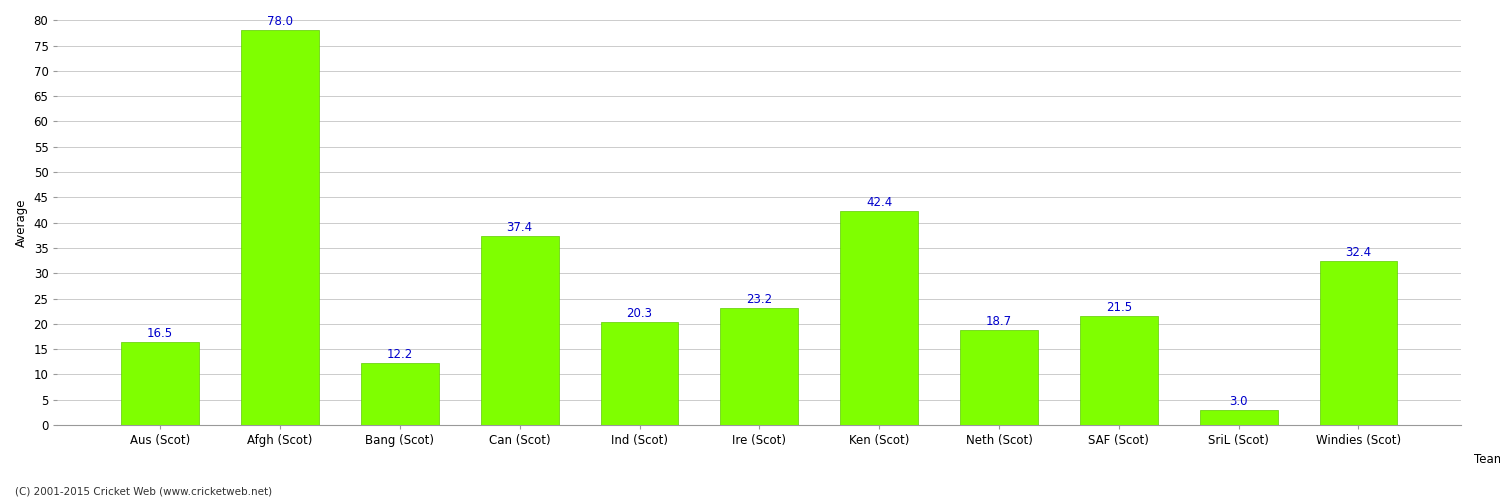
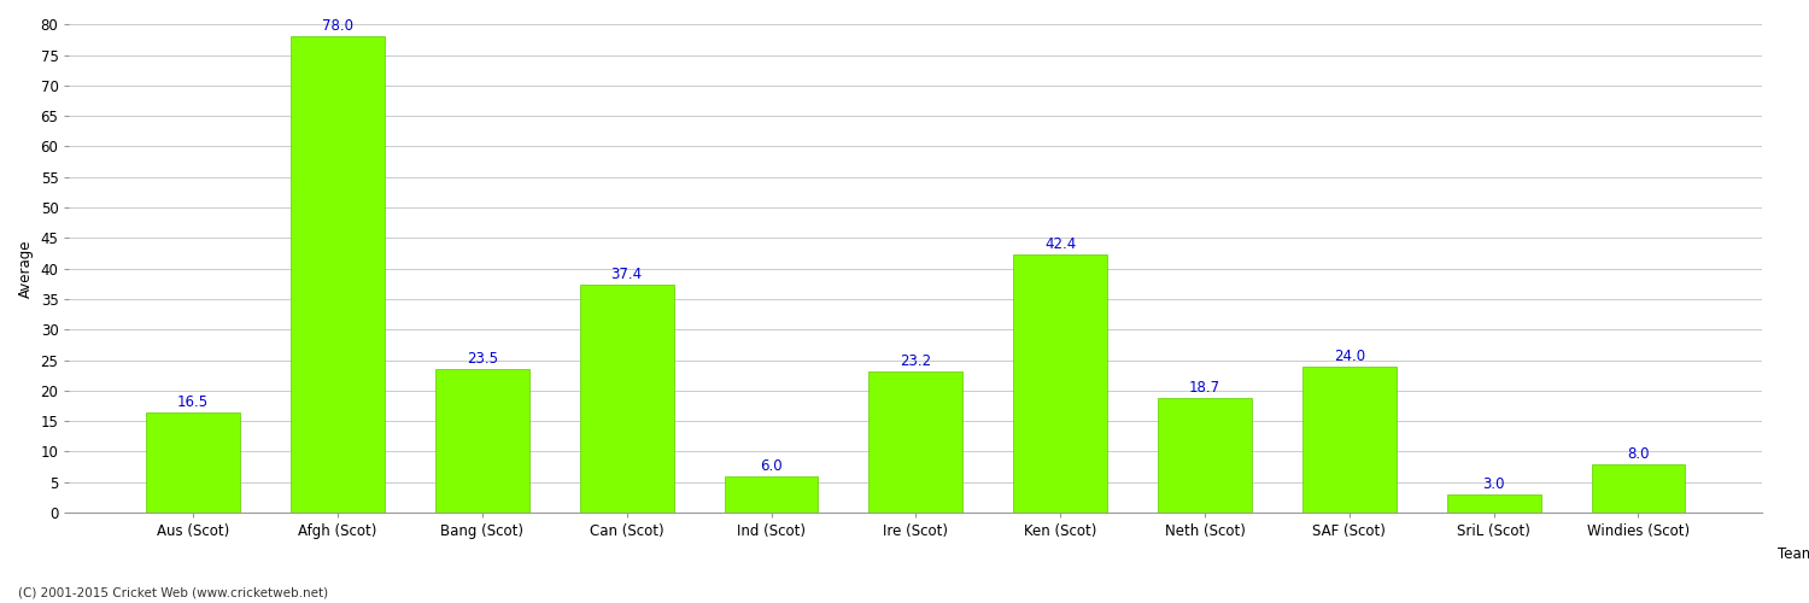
Bang (Scot): 12.2 -> 23.5
Ind (Scot): 20.3 -> 6.0
SAF (Scot): 21.5 -> 24.0
Windies (Scot): 32.4 -> 8.0
